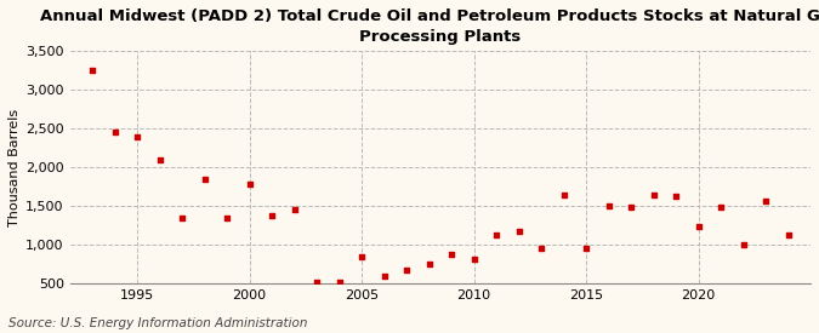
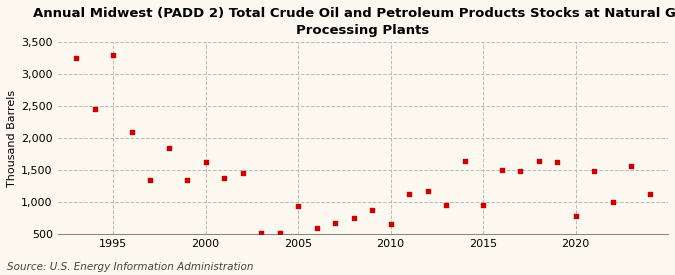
1995: 2,400 -> 3,300
2000: 1,780 -> 1,620
2005: 840 -> 940
2010: 820 -> 660
2020: 1,230 -> 780
